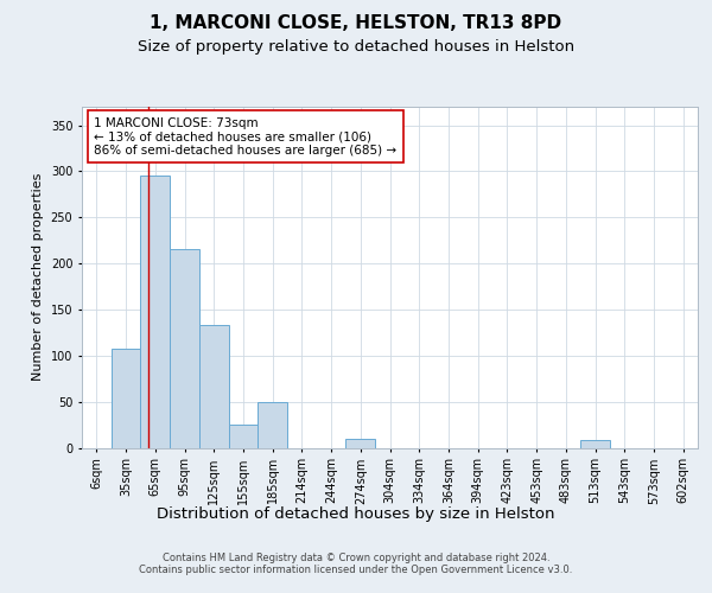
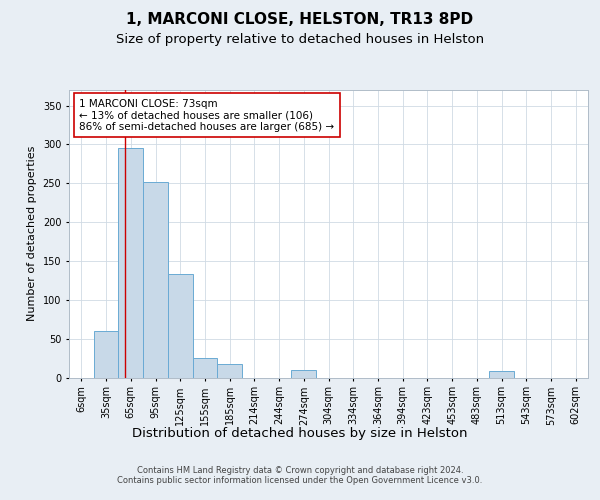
35sqm: 108 -> 60
95sqm: 216 -> 252
185sqm: 50 -> 18
